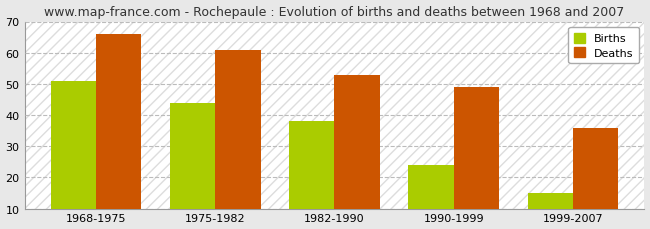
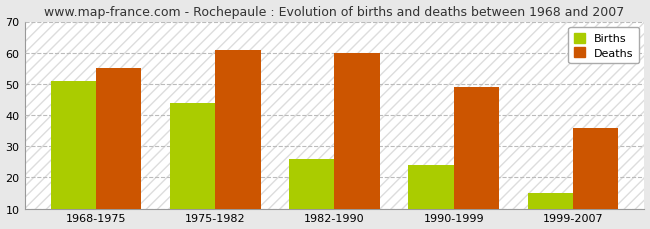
Deaths/1968-1975: 66 -> 55
Births/1982-1990: 38 -> 26
Deaths/1982-1990: 53 -> 60
